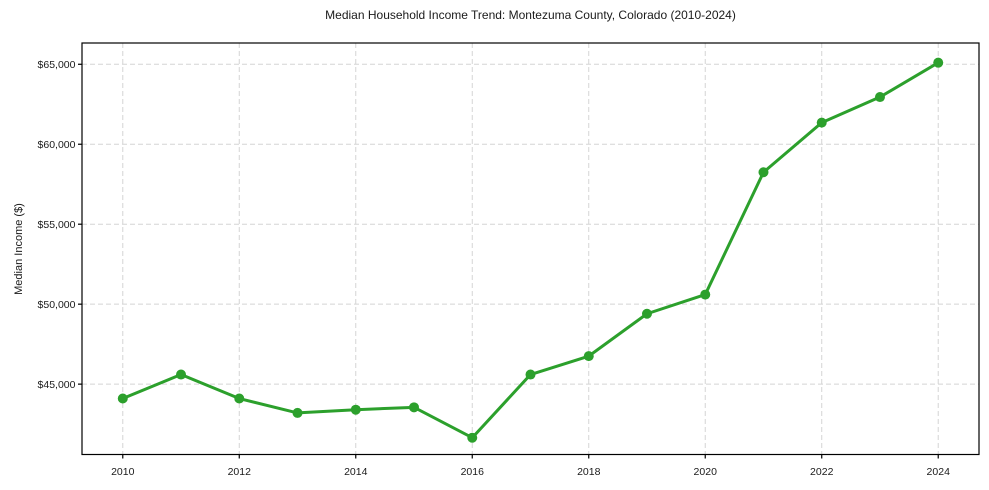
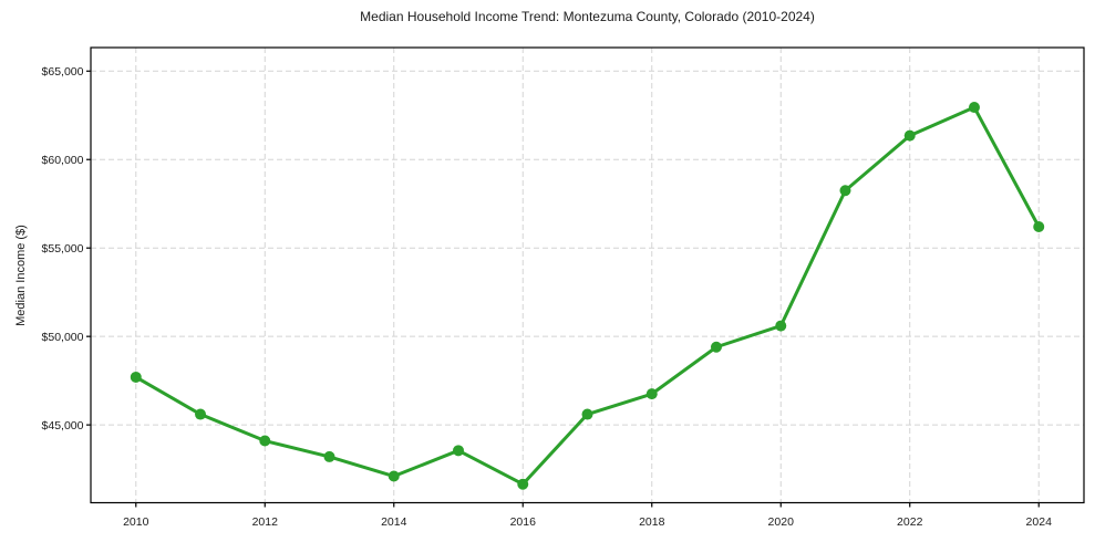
2010: $44100 -> $47700
2014: $43400 -> $42100
2024: $65100 -> $56200
